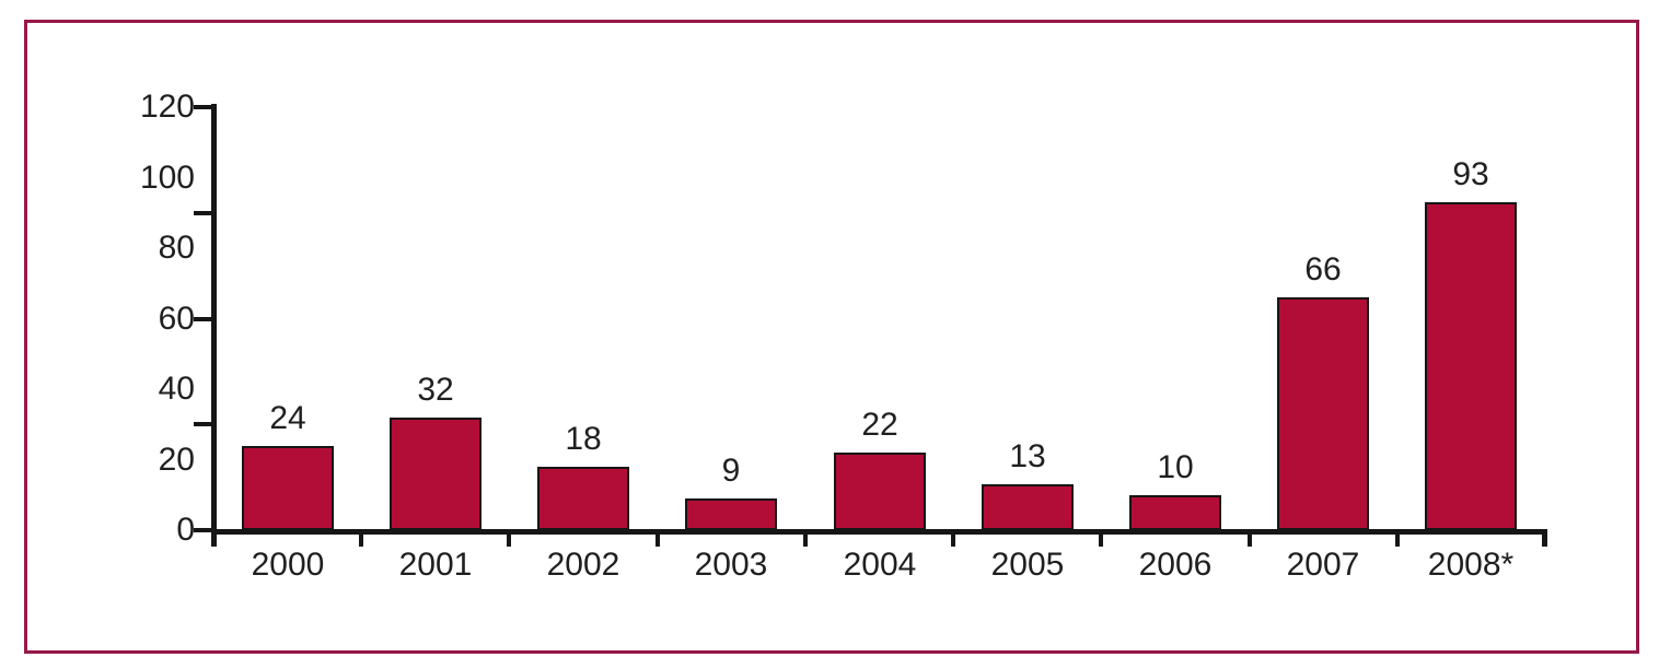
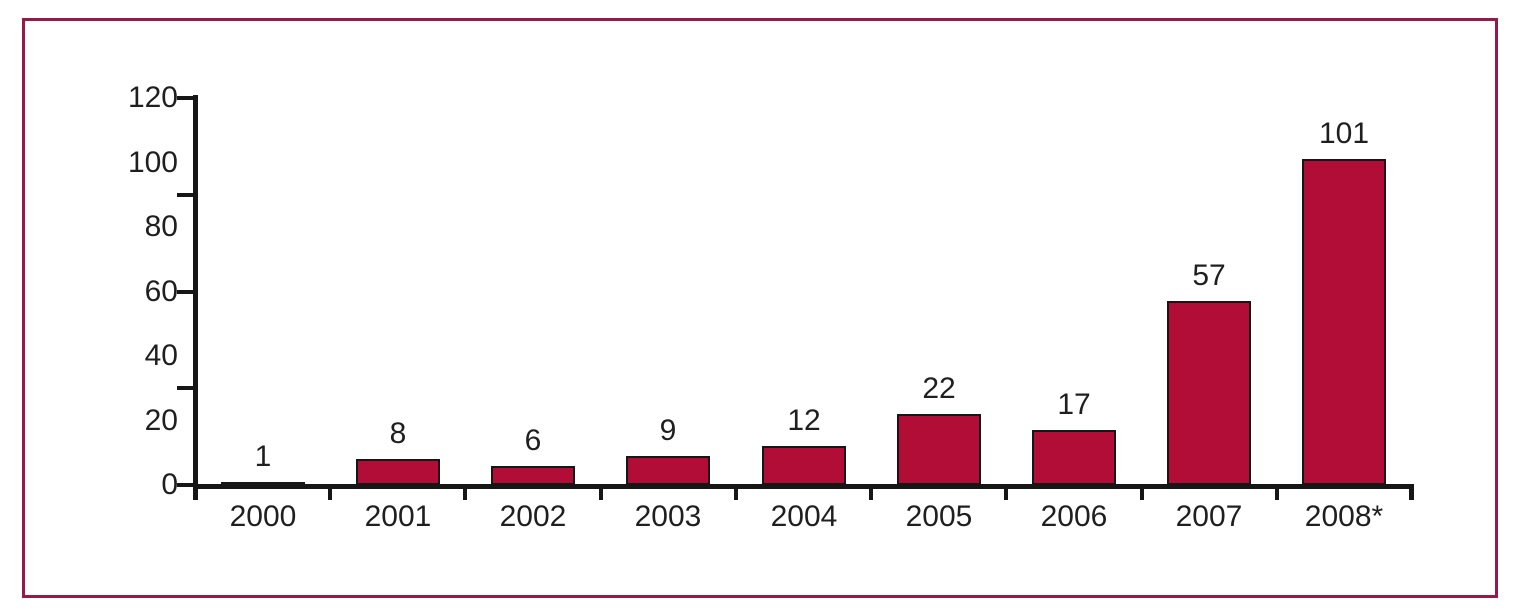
2000: 24 -> 1
2001: 32 -> 8
2002: 18 -> 6
2004: 22 -> 12
2005: 13 -> 22
2006: 10 -> 17
2007: 66 -> 57
2008*: 93 -> 101
